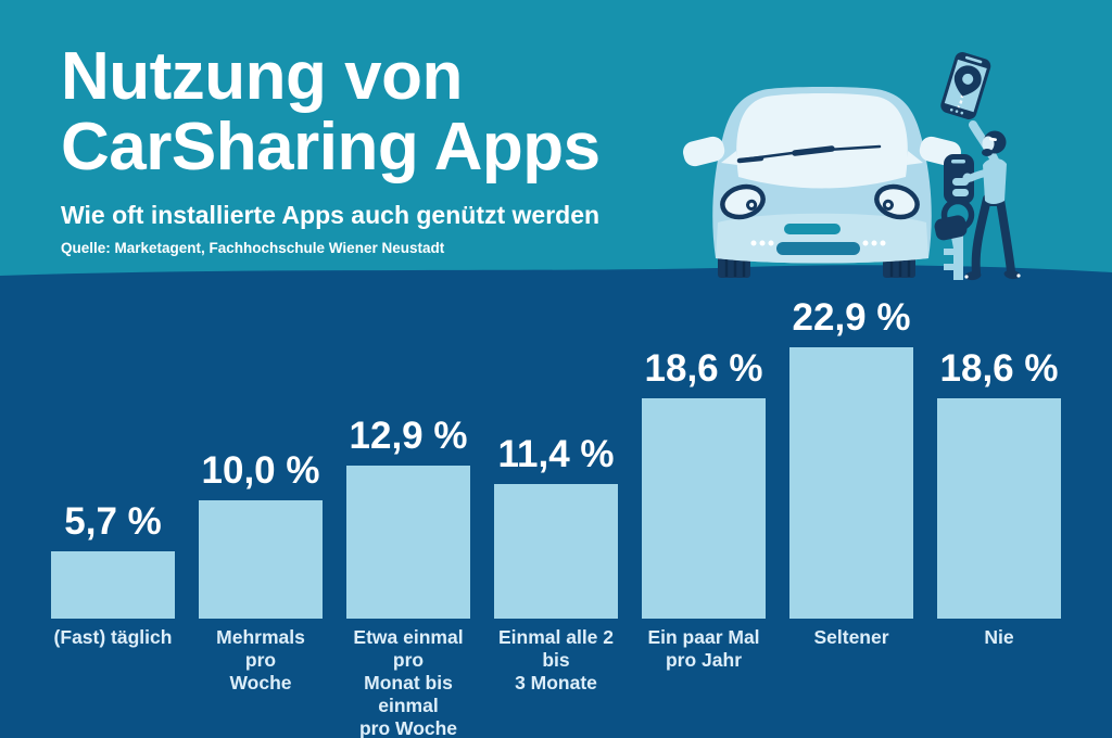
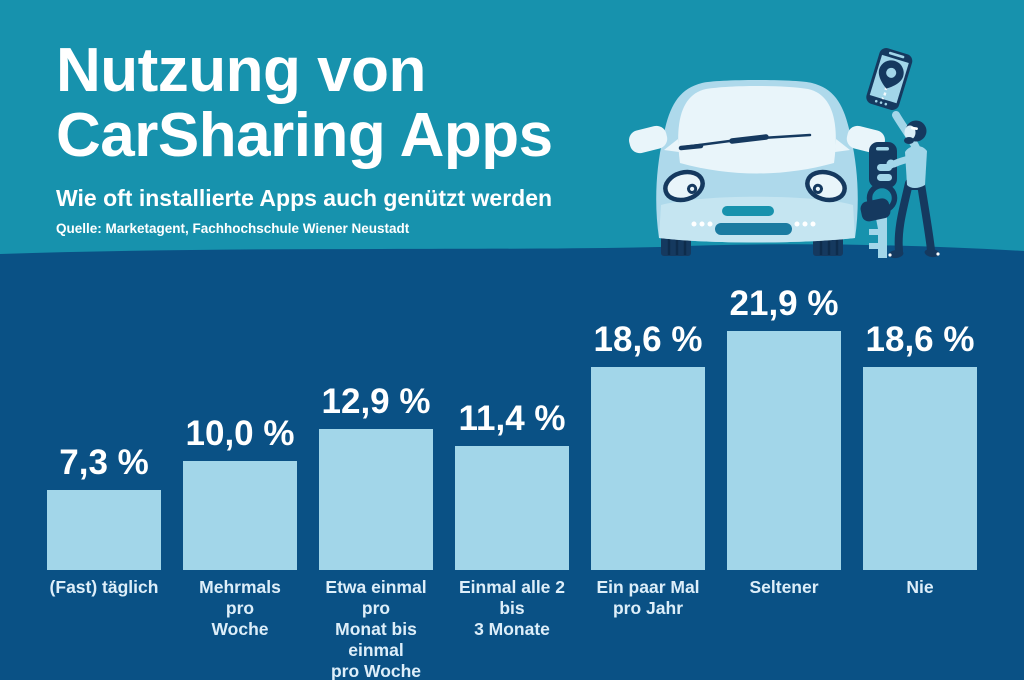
(Fast) täglich: 5,7 -> 7,3
Seltener: 22,9 -> 21,9
